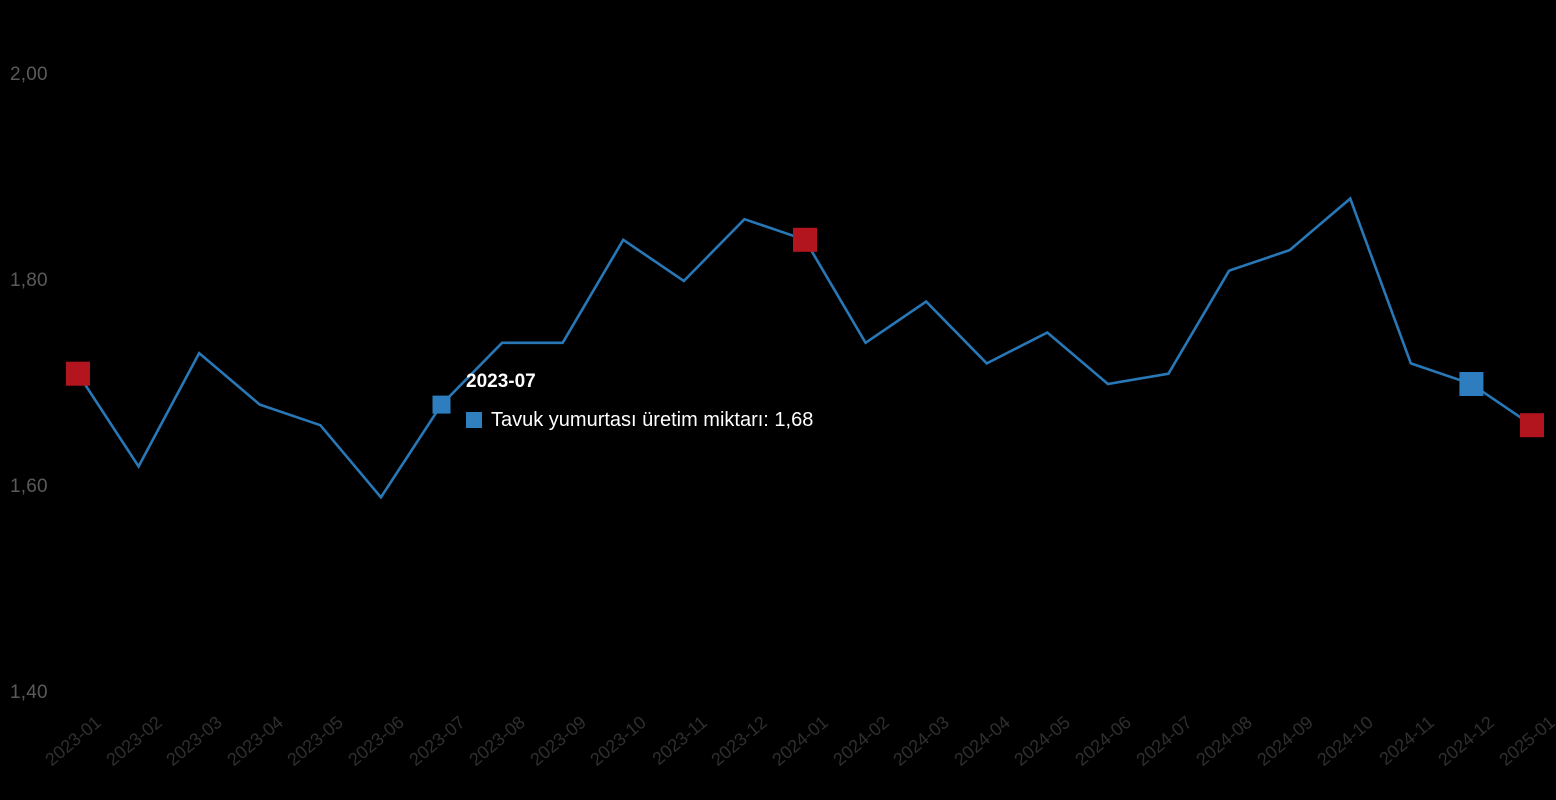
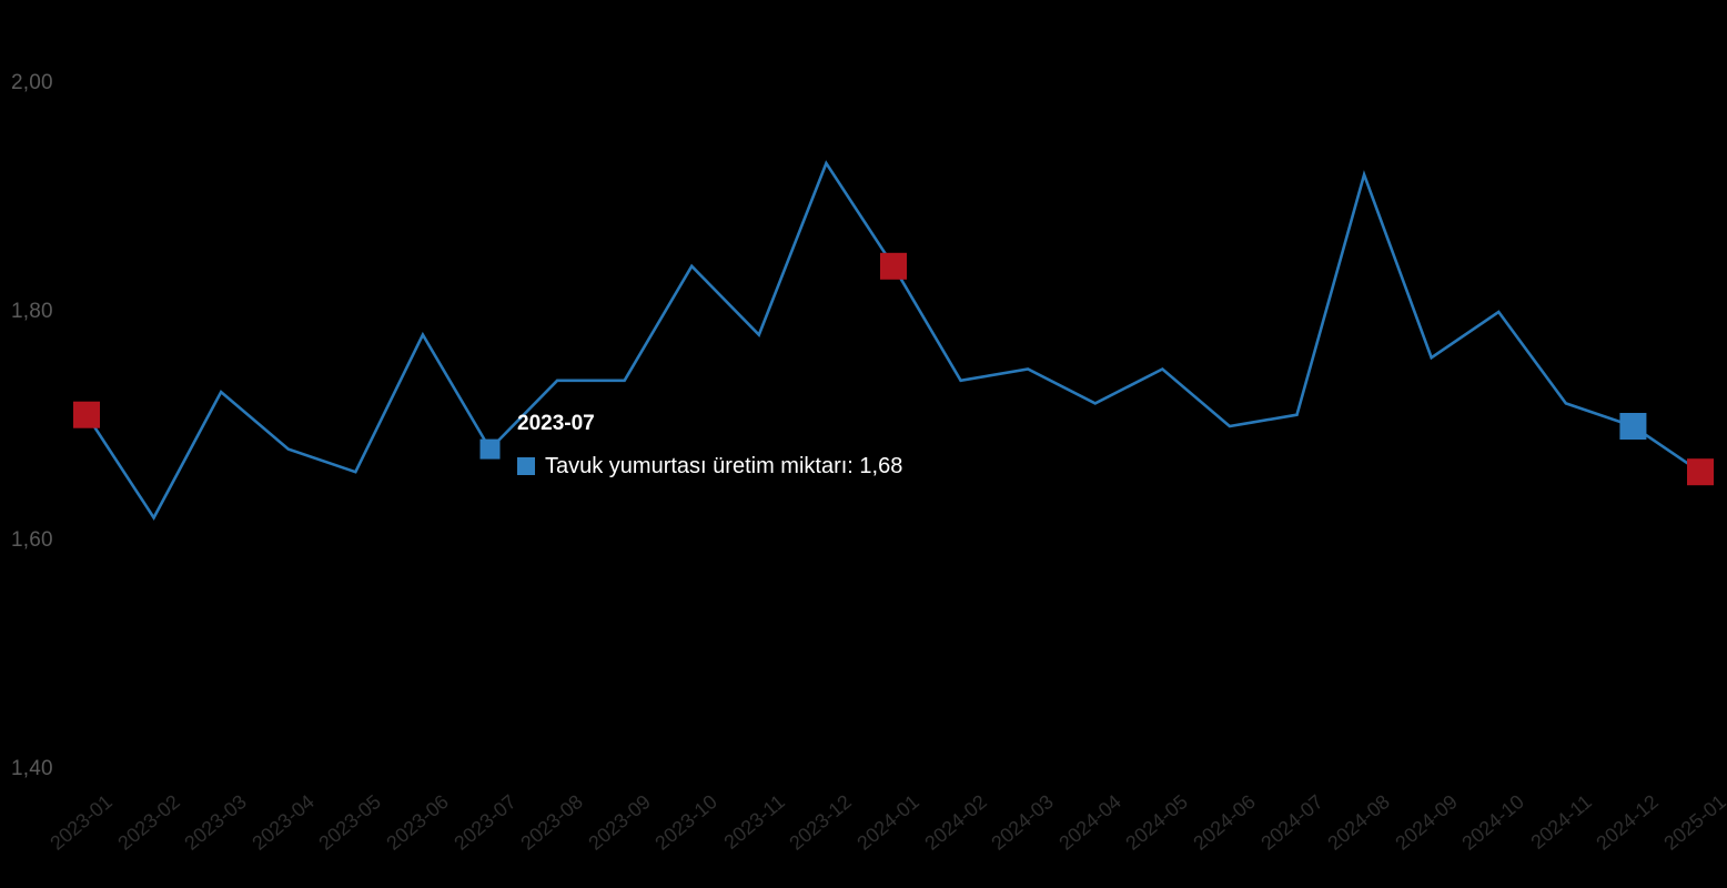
2023-06: 1,59 -> 1,78
2023-11: 1,80 -> 1,78
2023-12: 1,86 -> 1,93
2024-03: 1,78 -> 1,75
2024-08: 1,81 -> 1,92
2024-09: 1,83 -> 1,76
2024-10: 1,88 -> 1,80
